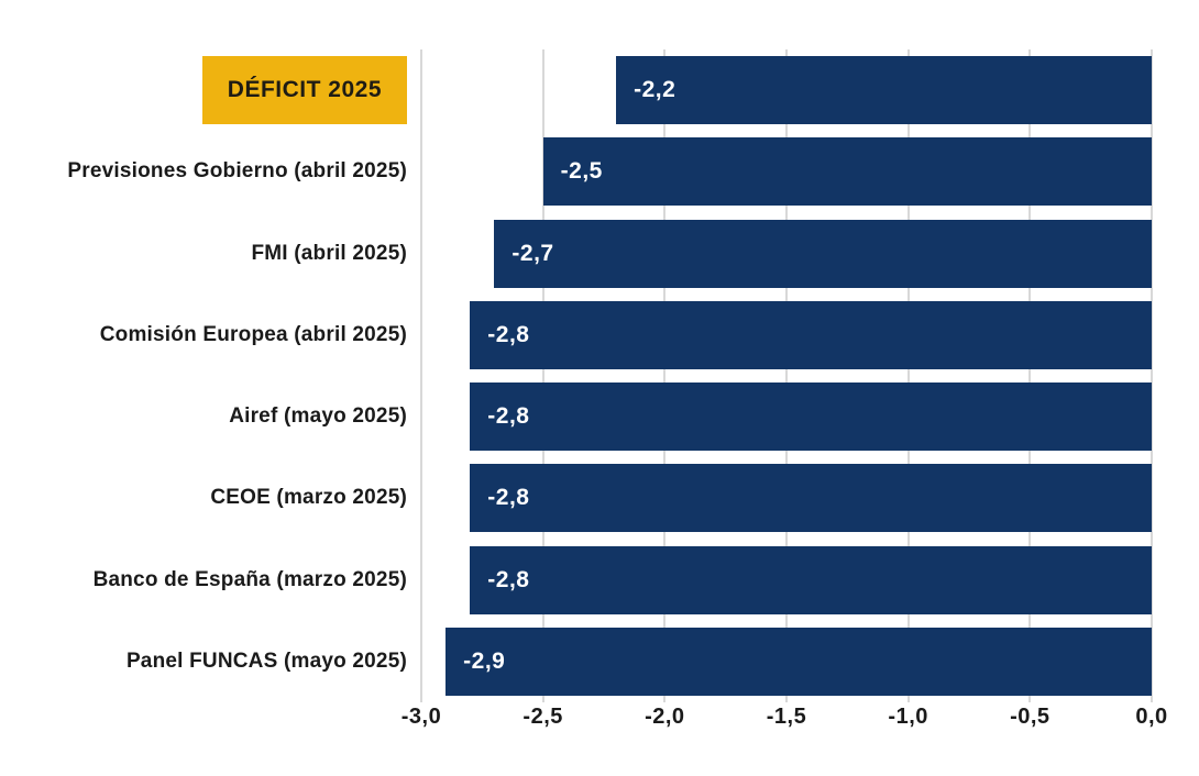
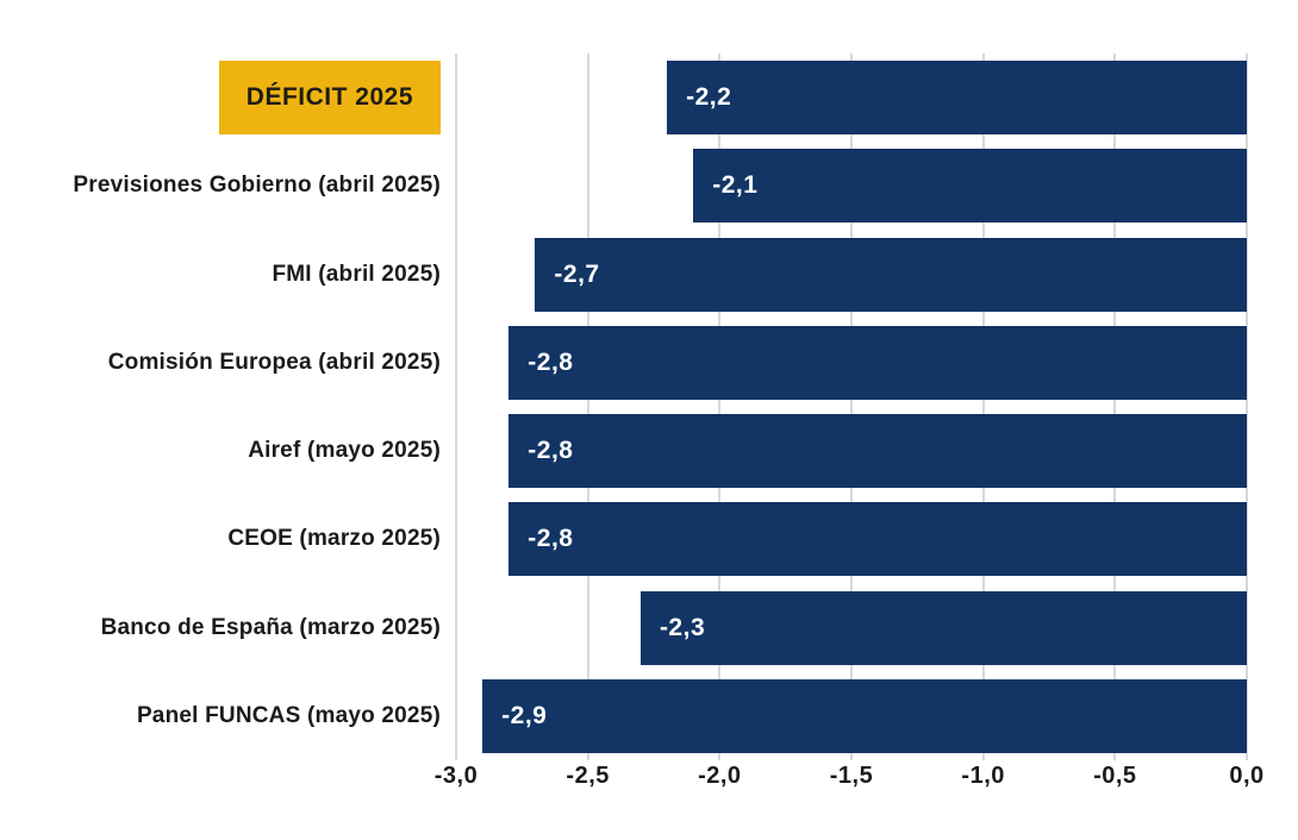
Previsiones Gobierno (abril 2025): -2,5 -> -2,1
Banco de España (marzo 2025): -2,8 -> -2,3
